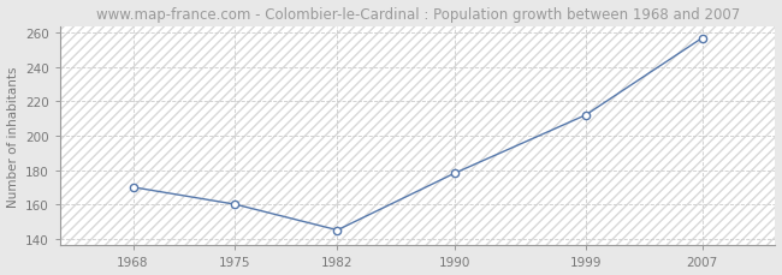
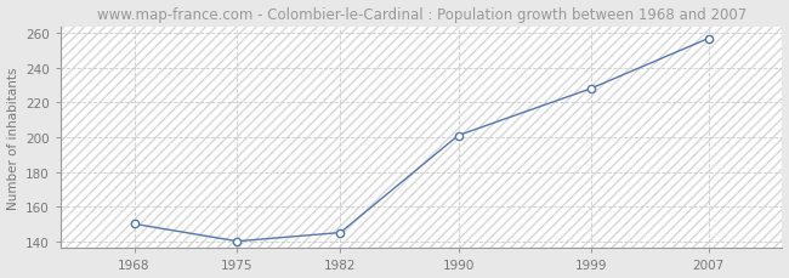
1968: 170 -> 150
1975: 160 -> 140
1990: 178 -> 201
1999: 212 -> 228
